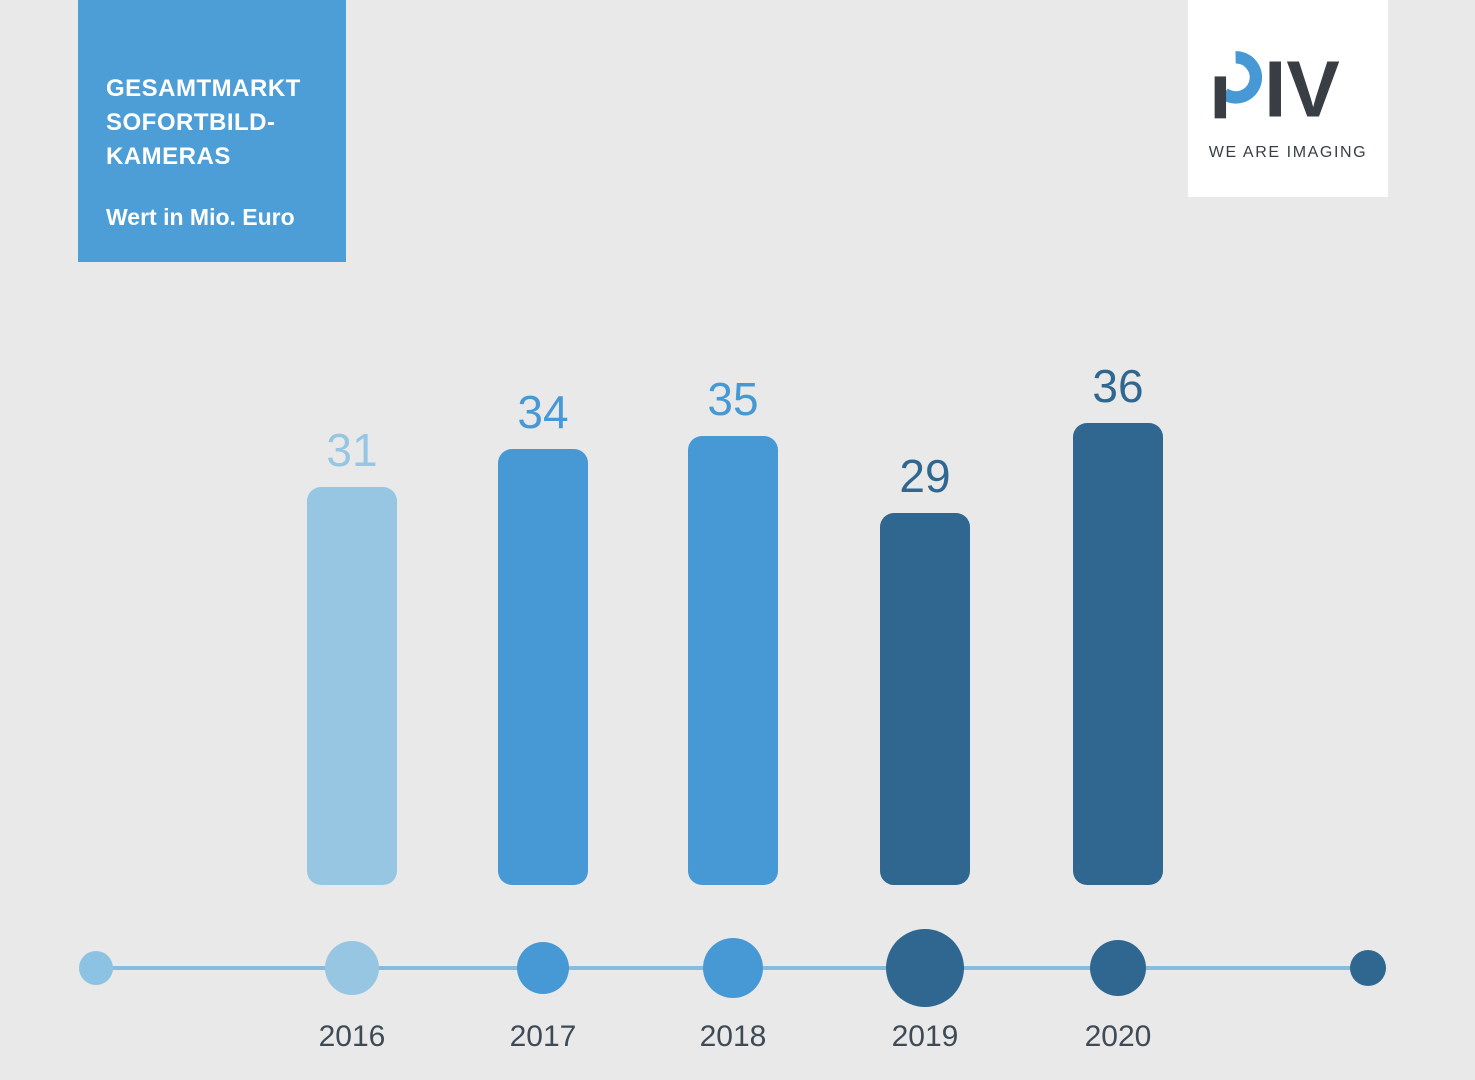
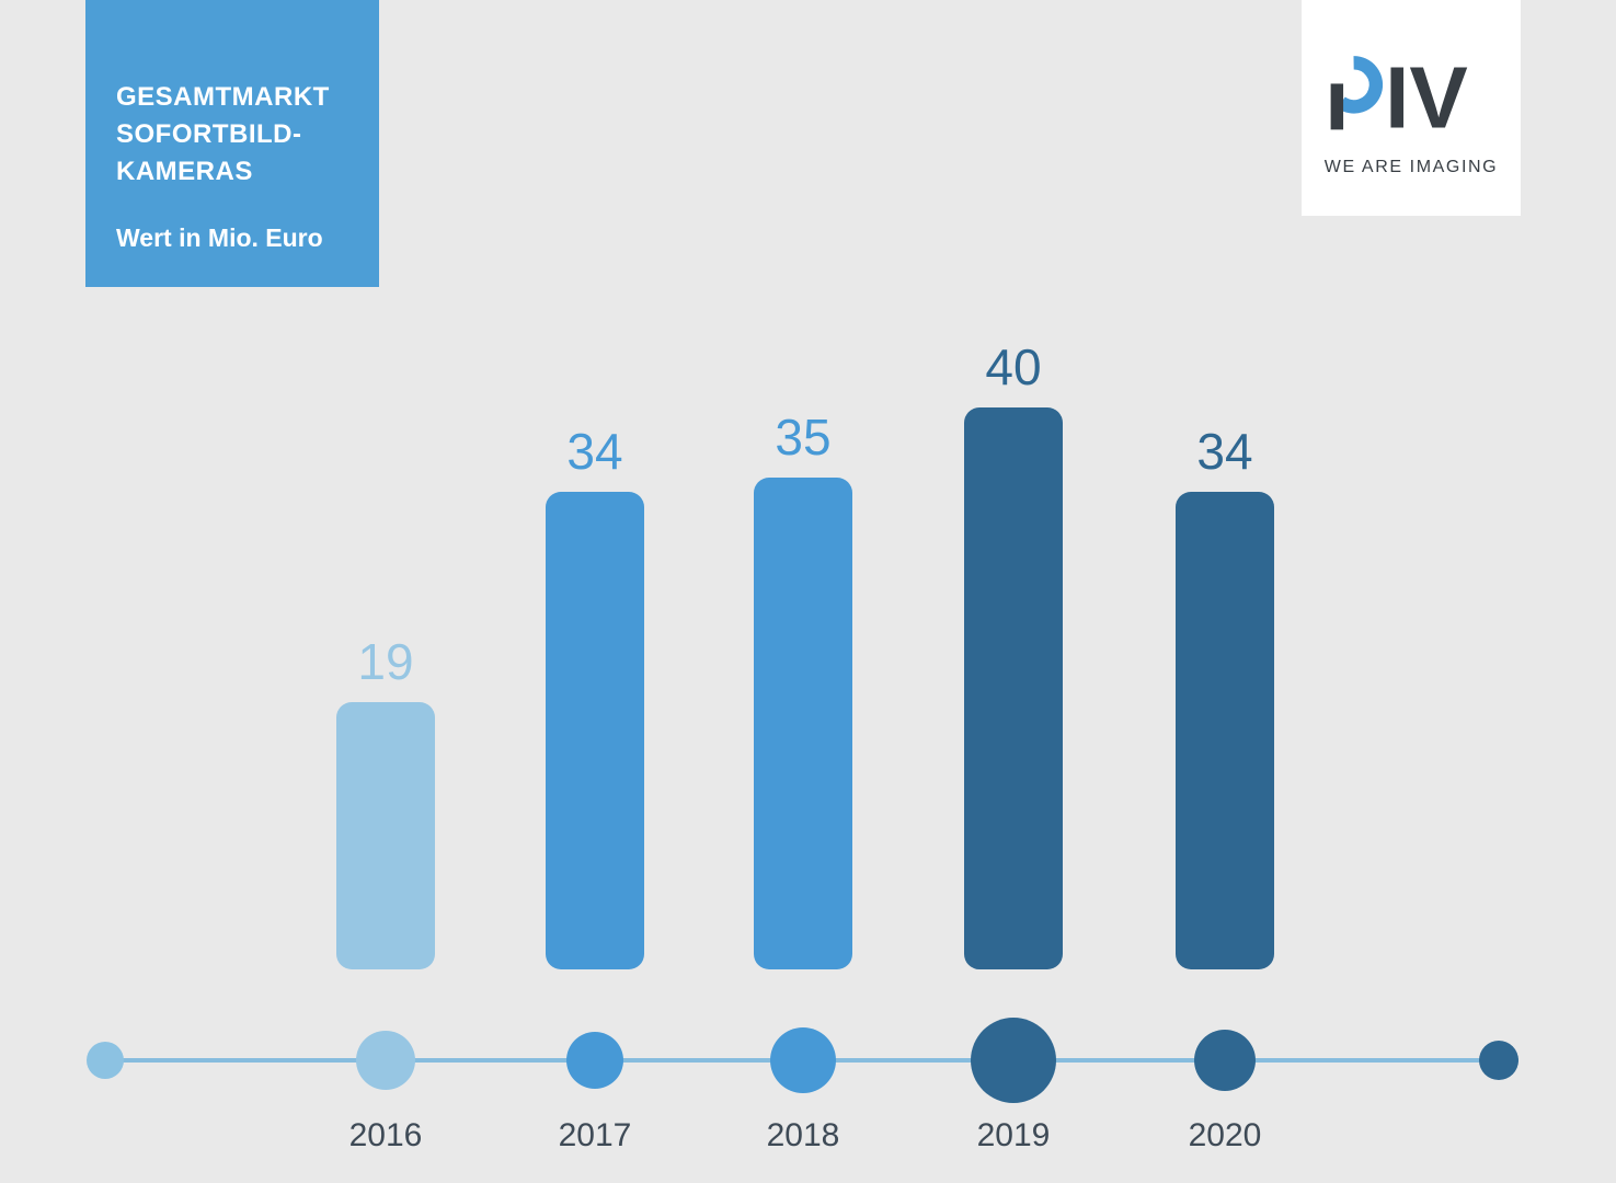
2016: 31 -> 19
2019: 29 -> 40
2020: 36 -> 34
